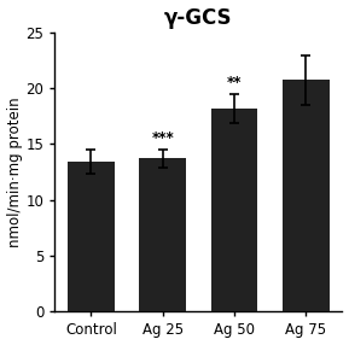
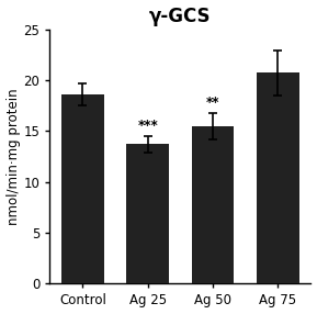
Control: 13.4 -> 18.6
Ag 50: 18.2 -> 15.5
